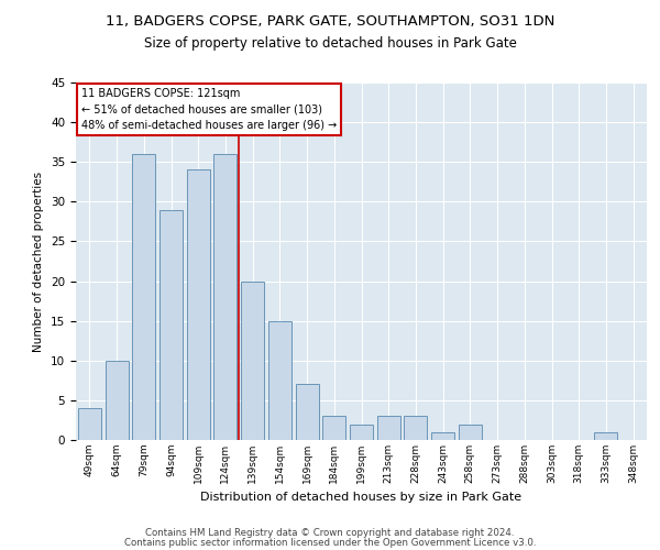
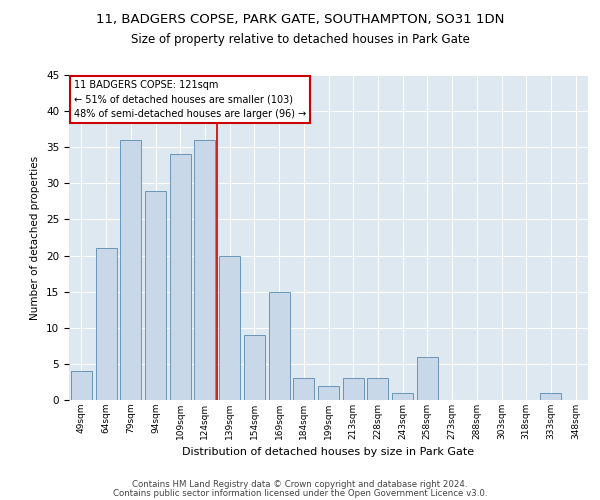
64sqm: 10 -> 21
154sqm: 15 -> 9
169sqm: 7 -> 15
258sqm: 2 -> 6
